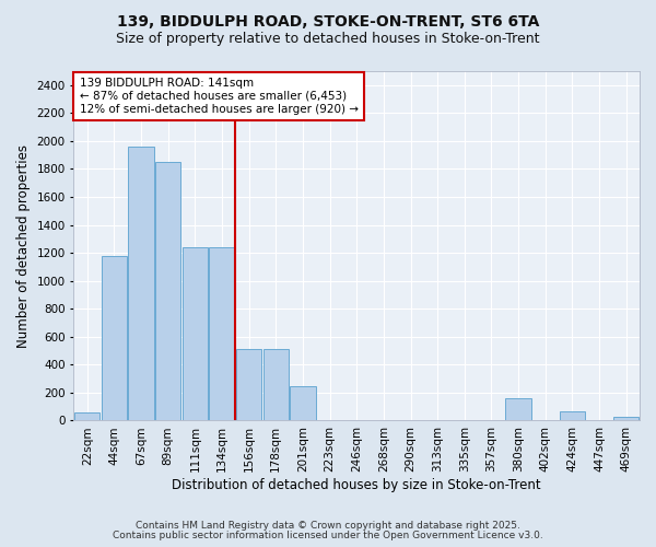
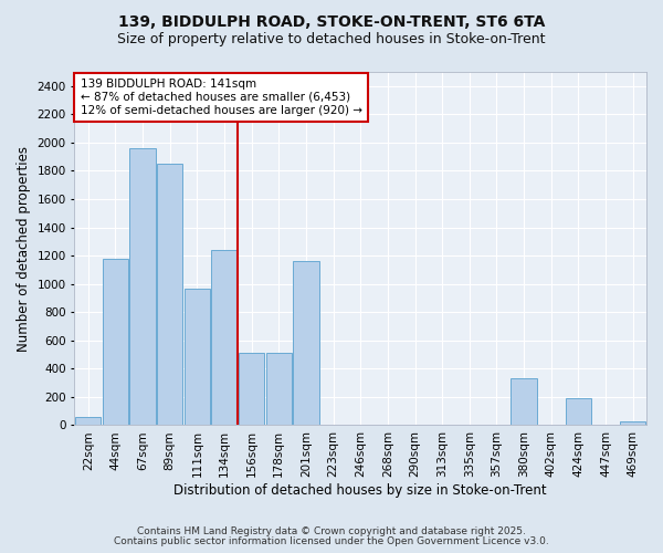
111sqm: 1240 -> 970
201sqm: 250 -> 1160
380sqm: 160 -> 330
424sqm: 70 -> 190
